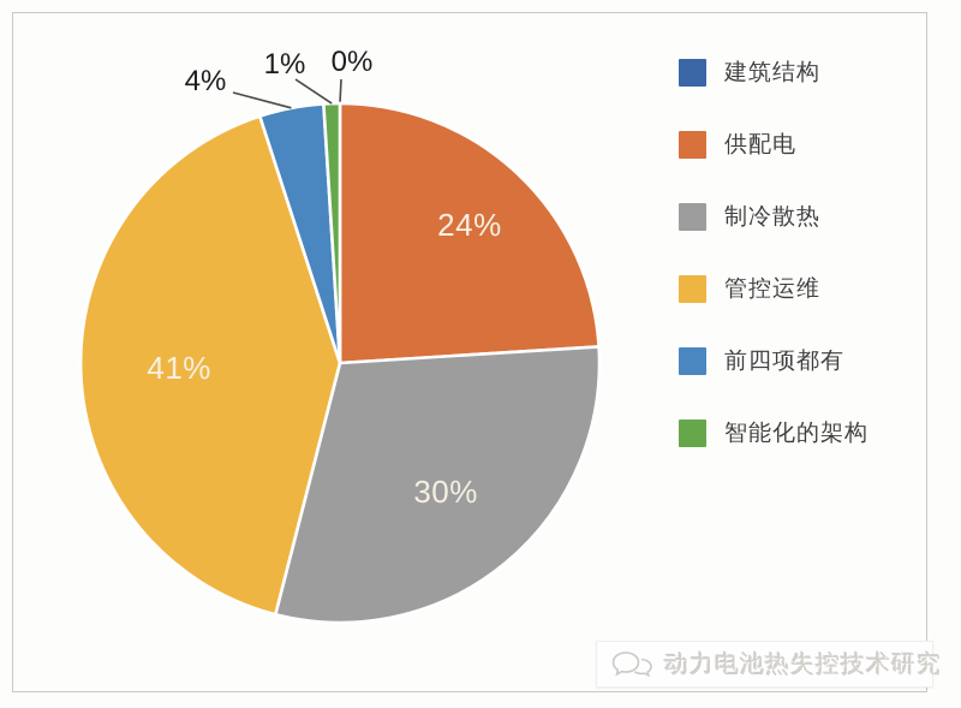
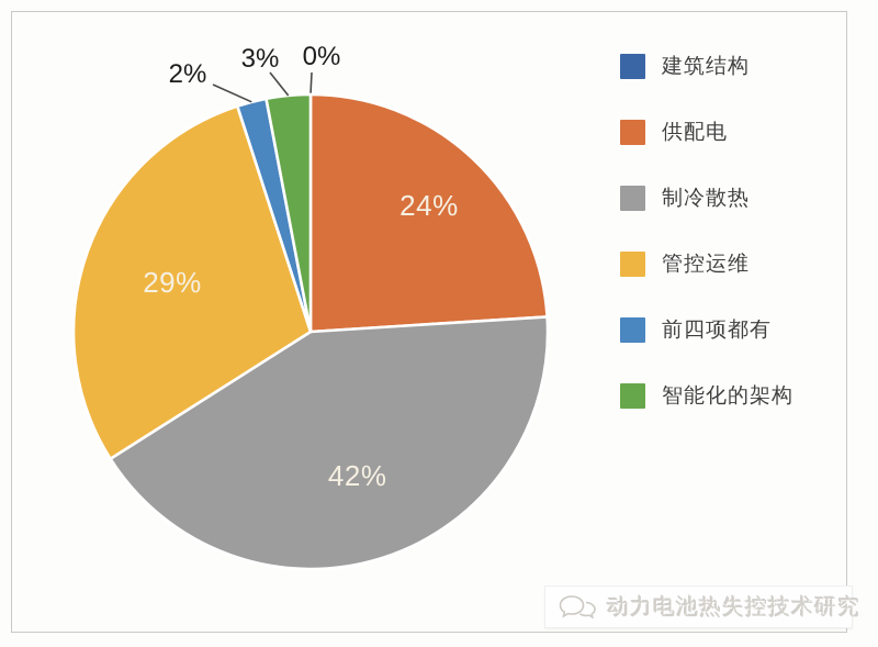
制冷散热: 30% -> 42%
管控运维: 41% -> 29%
前四项都有: 4% -> 2%
智能化的架构: 1% -> 3%
